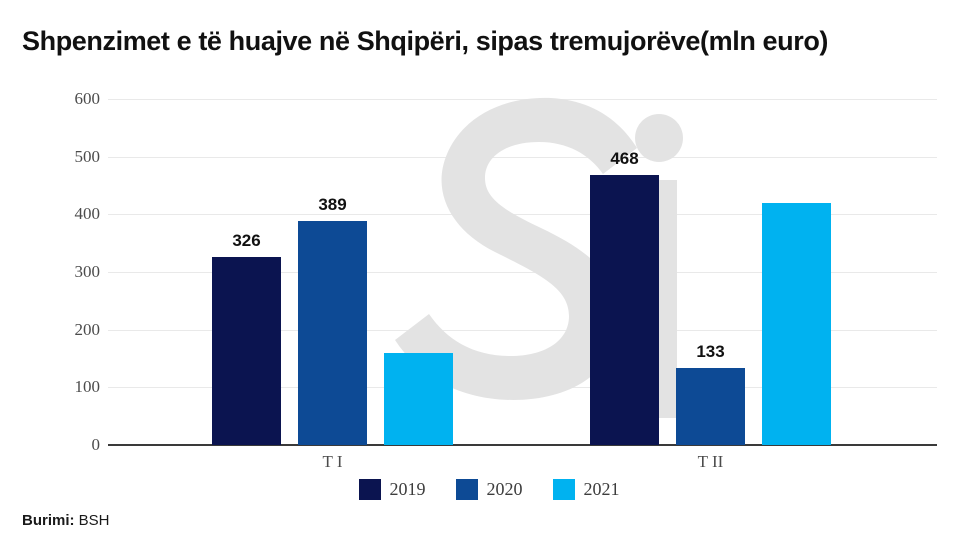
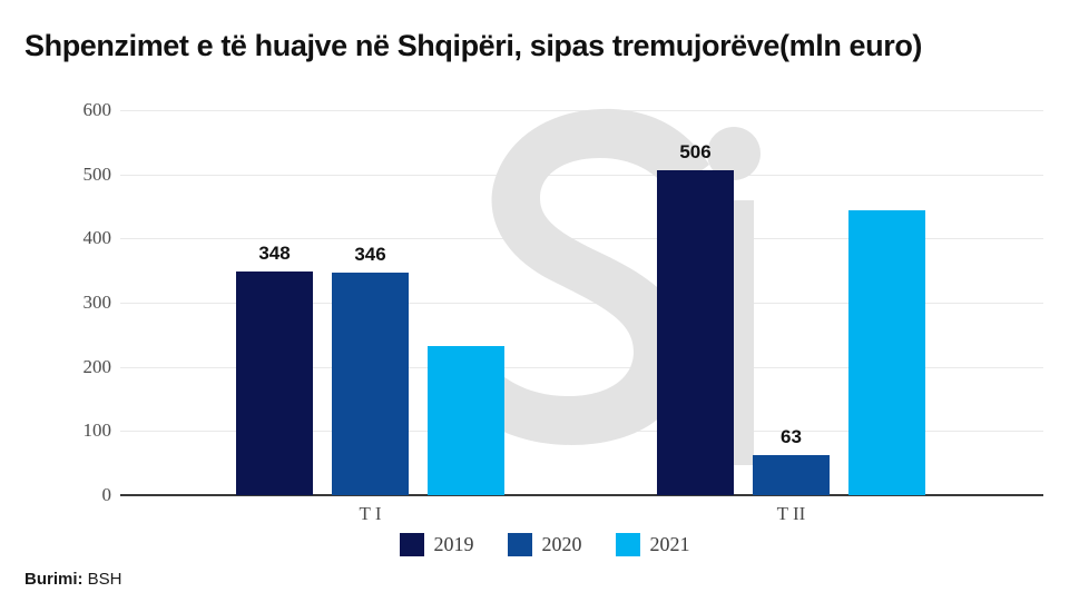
2019/T I: 326 -> 348
2020/T I: 389 -> 346
2021/T I: 160 -> 230
2019/T II: 468 -> 506
2020/T II: 133 -> 63
2021/T II: 420 -> 440
